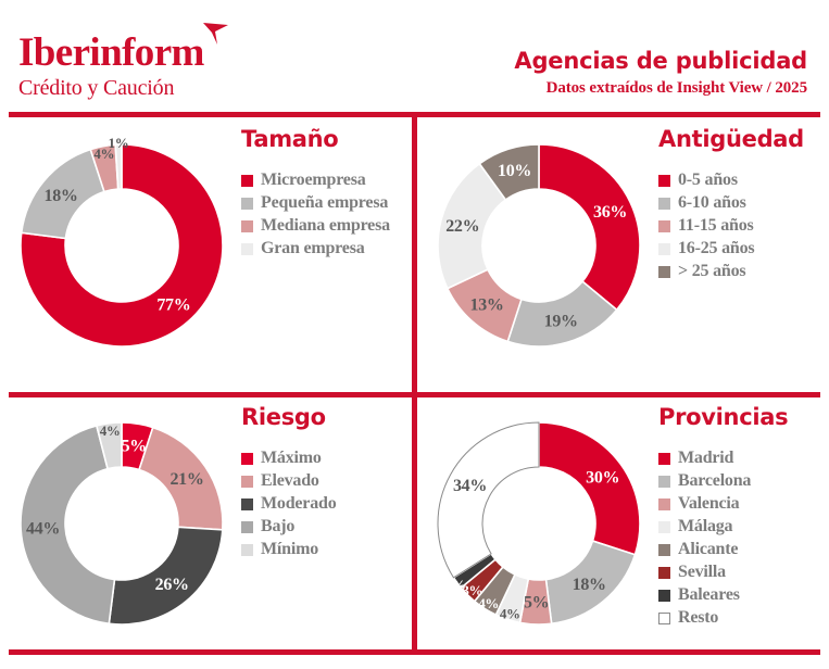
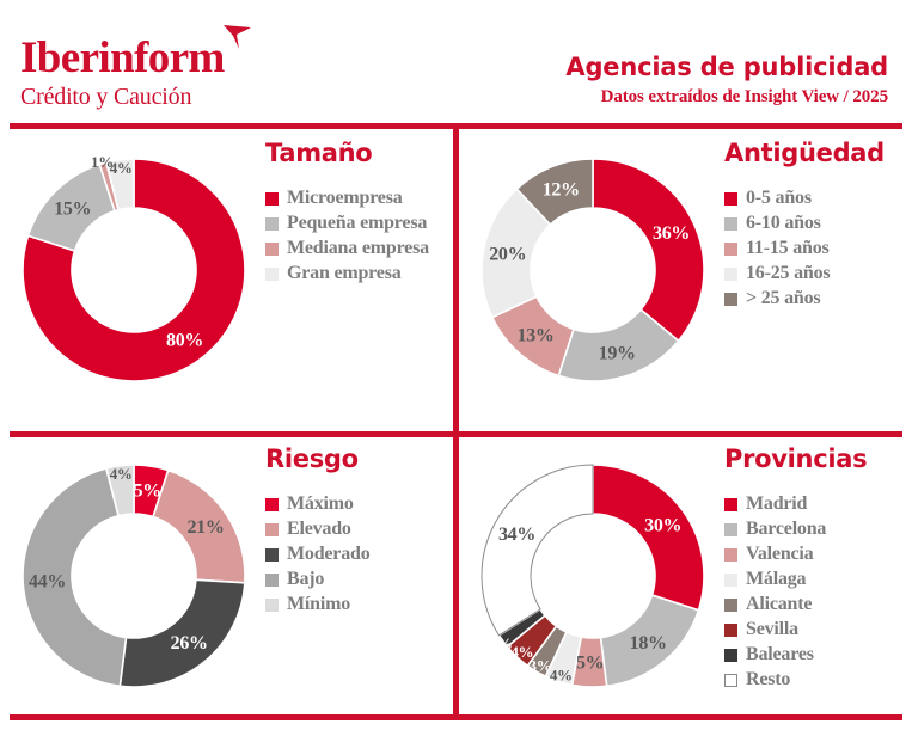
Tamaño/Microempresa: 77% -> 80%
Tamaño/Pequeña empresa: 18% -> 15%
Tamaño/Mediana empresa: 4% -> 1%
Tamaño/Gran empresa: 1% -> 4%
Antigüedad/16-25 años: 22% -> 20%
Antigüedad/> 25 años: 10% -> 12%
Provincias/Alicante: 4% -> 3%
Provincias/Sevilla: 3% -> 4%
